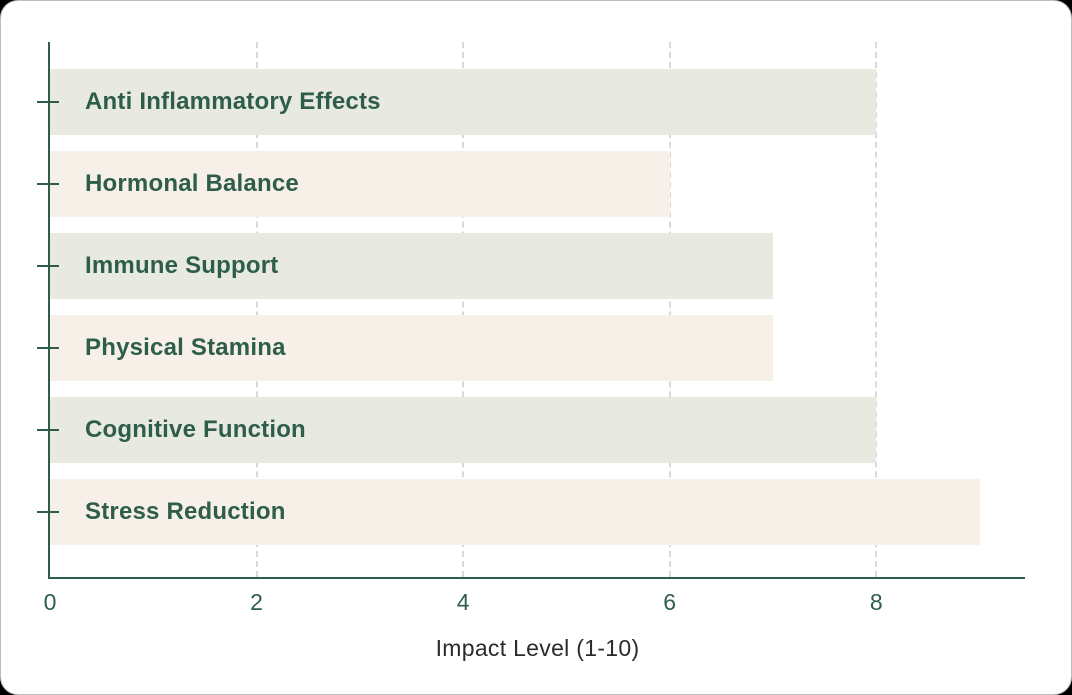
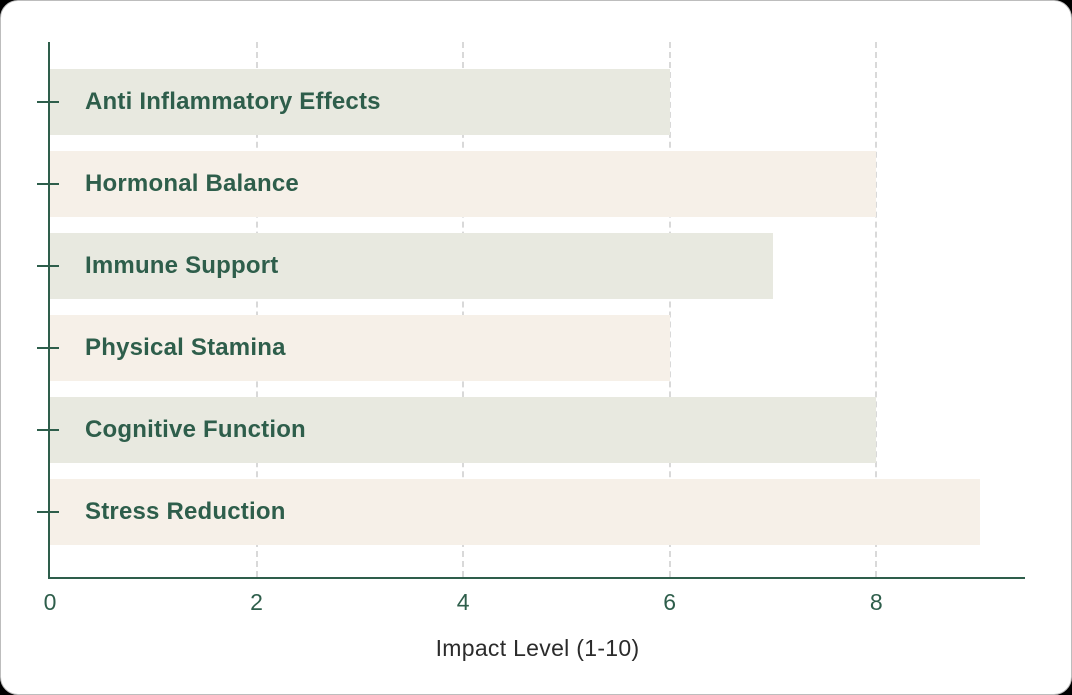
Anti Inflammatory Effects: 8 -> 6
Hormonal Balance: 6 -> 8
Physical Stamina: 7 -> 6
